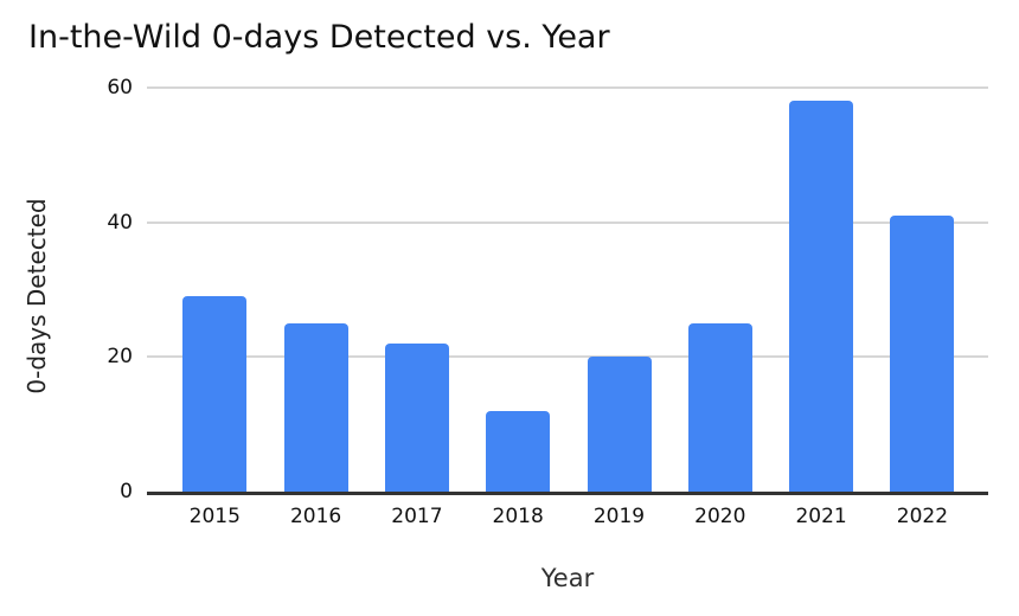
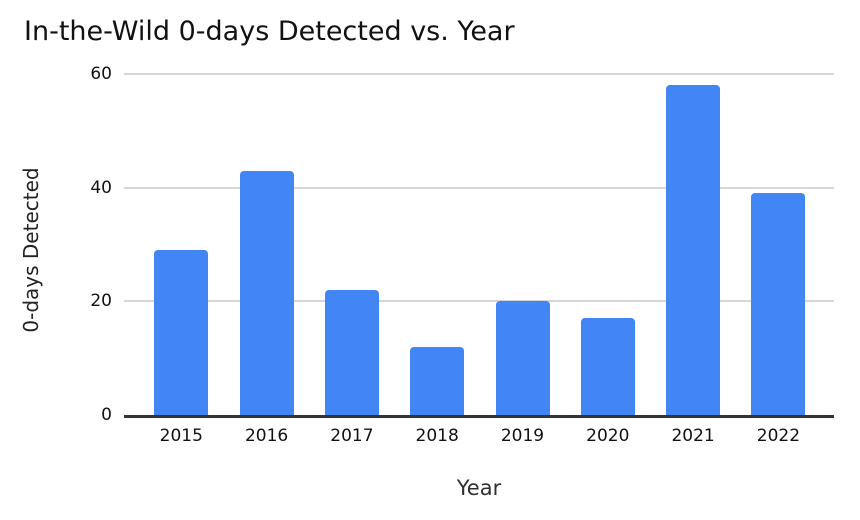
2016: 25 -> 43
2020: 25 -> 17
2022: 41 -> 39
